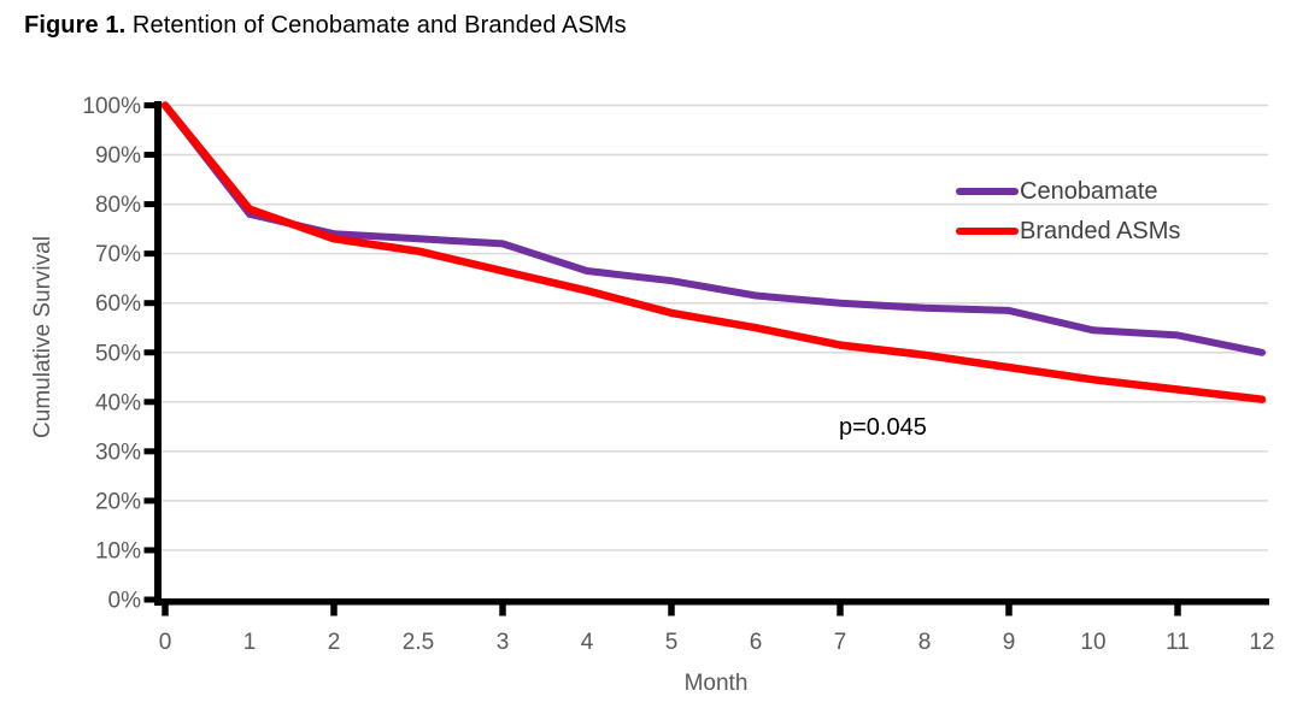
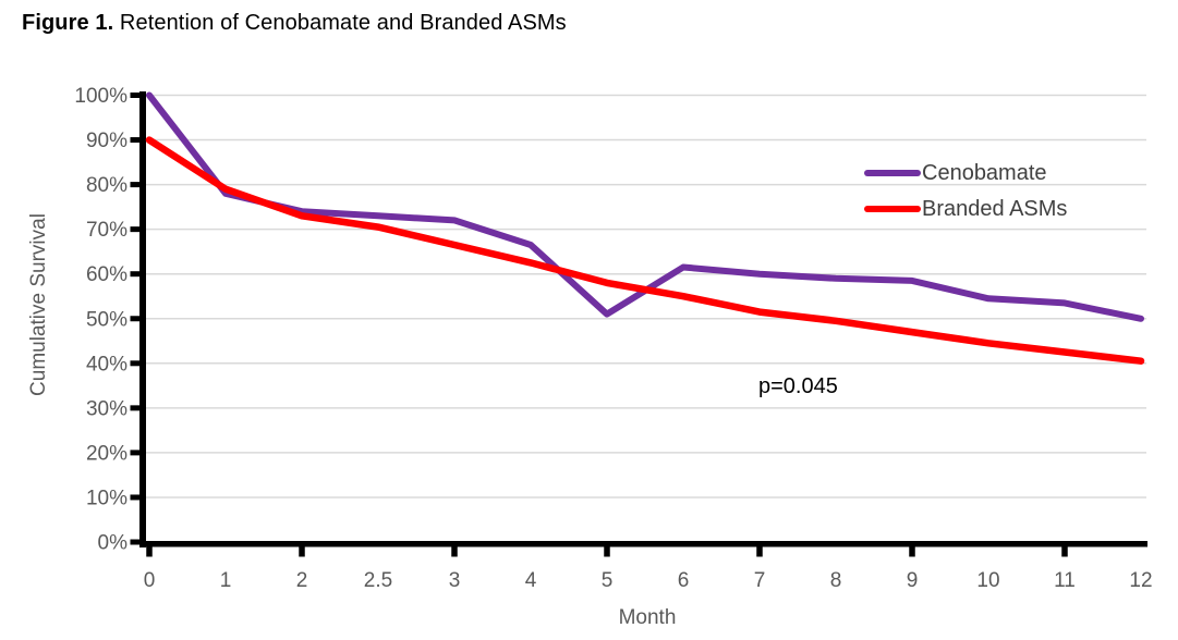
Branded ASMs/0: 100% -> 90%
Cenobamate/5: 64% -> 51%
